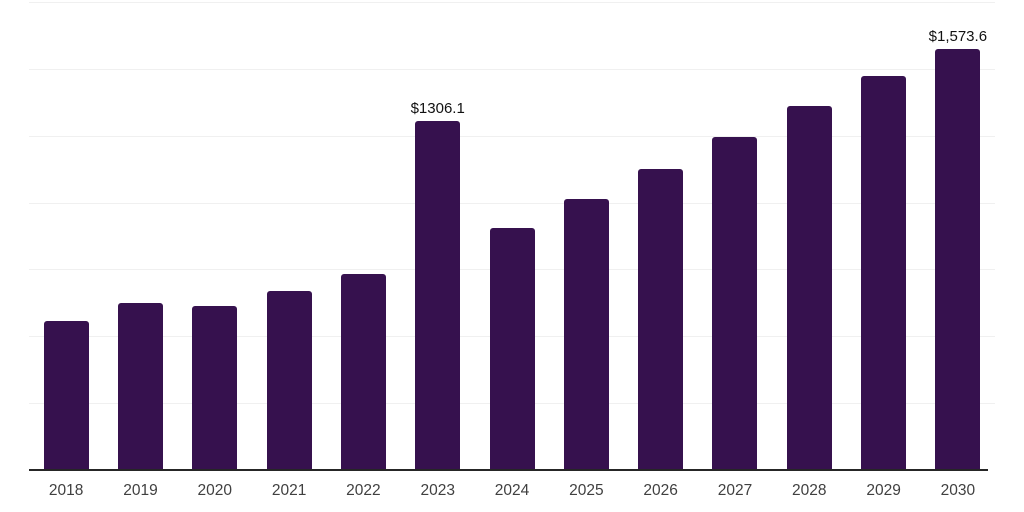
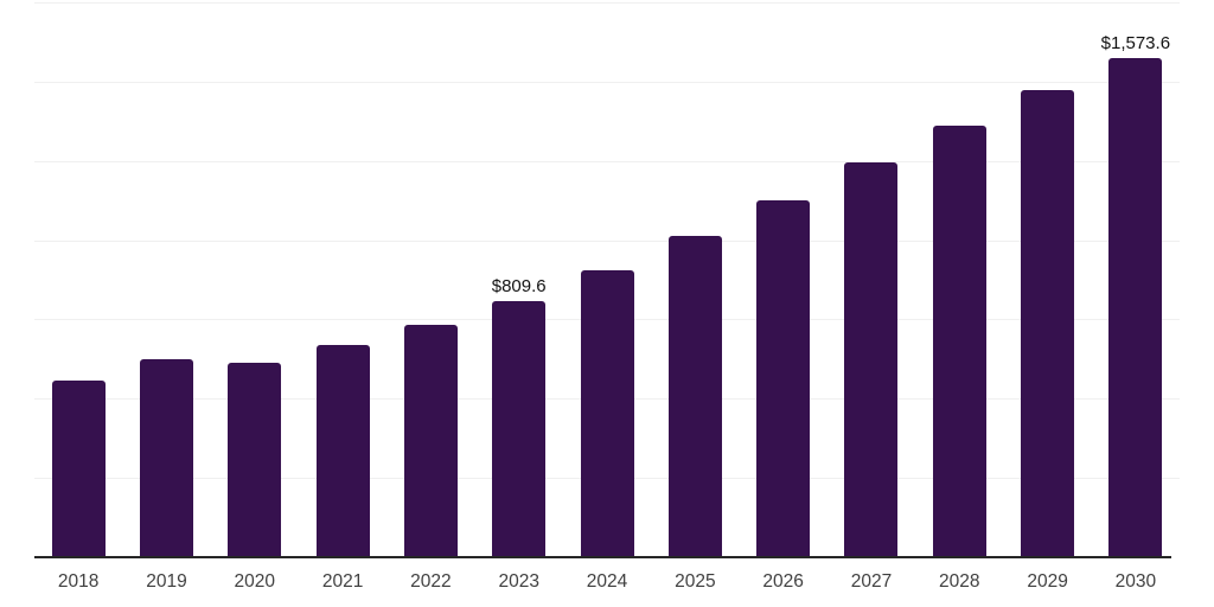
2023: $1306.1 -> $809.6
